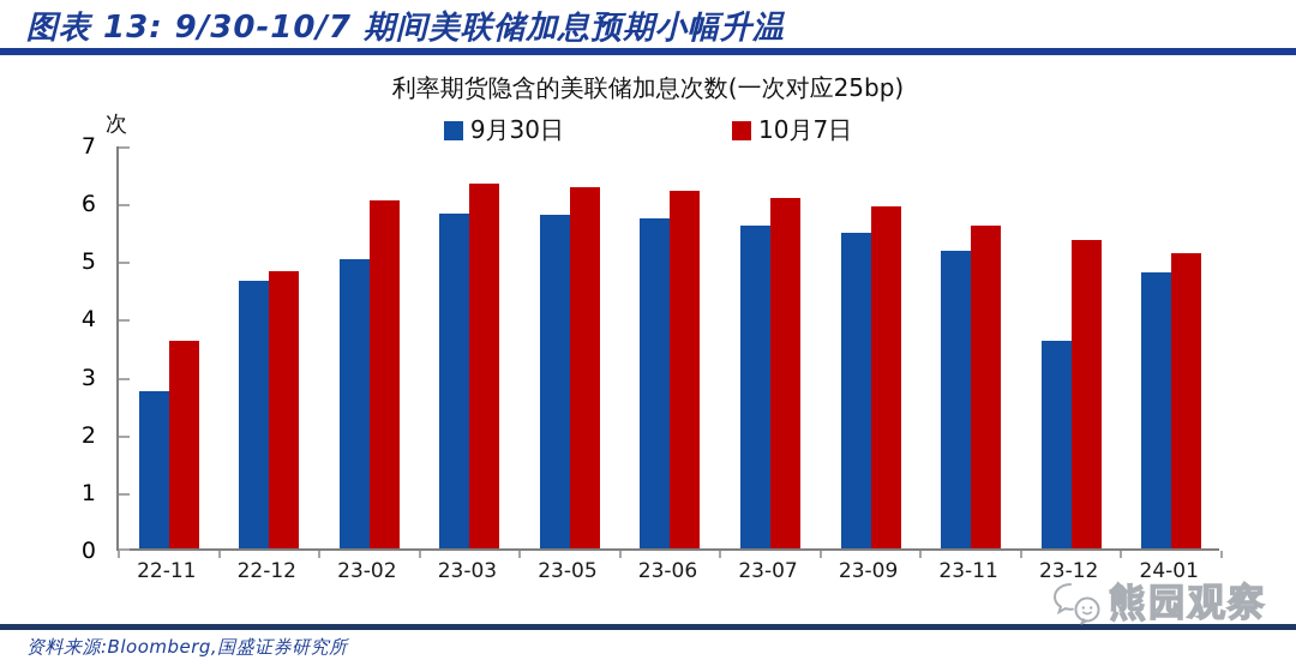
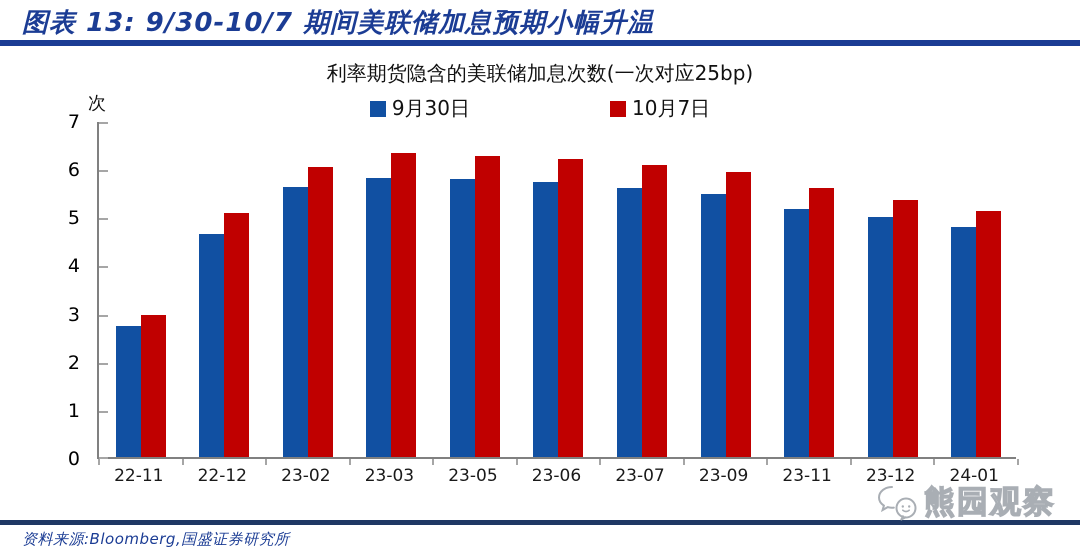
10月7日/22-11: 3.6 -> 3.0
10月7日/22-12: 4.8 -> 5.1
9月30日/23-02: 5.0 -> 5.6
9月30日/23-12: 3.6 -> 5.0
